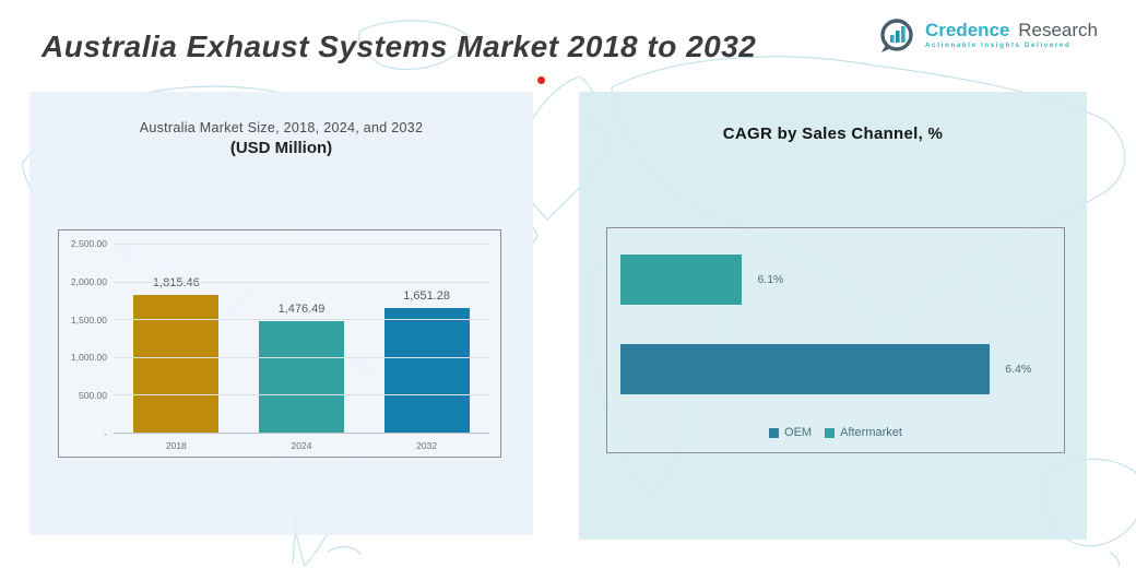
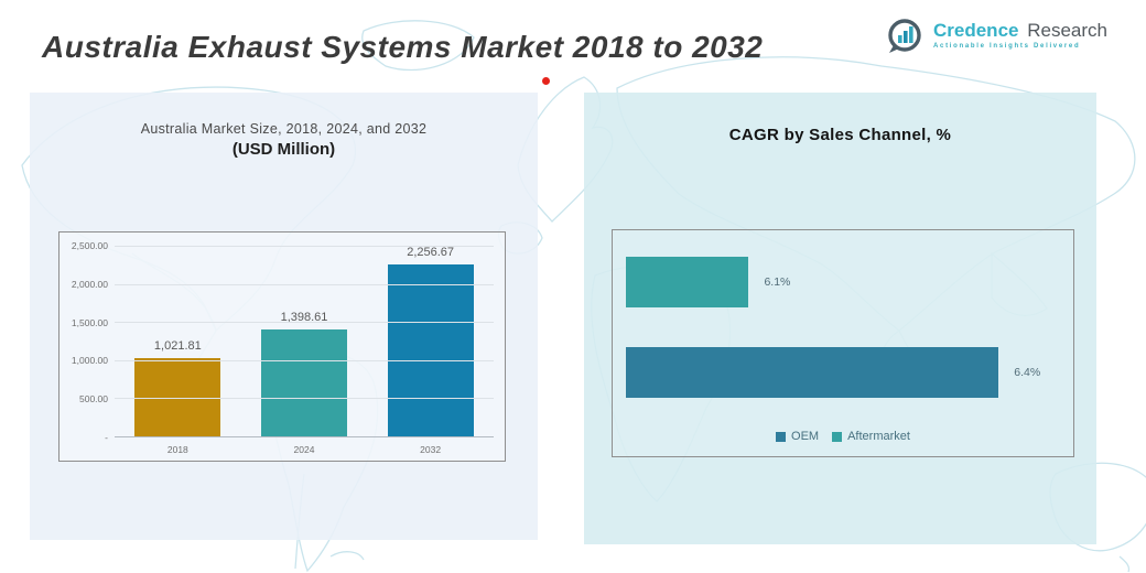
Australia Market Size, 2018, 2024, and 2032/2018: 1,815.46 -> 1,021.81
Australia Market Size, 2018, 2024, and 2032/2024: 1,476.49 -> 1,398.61
Australia Market Size, 2018, 2024, and 2032/2032: 1,651.28 -> 2,256.67
